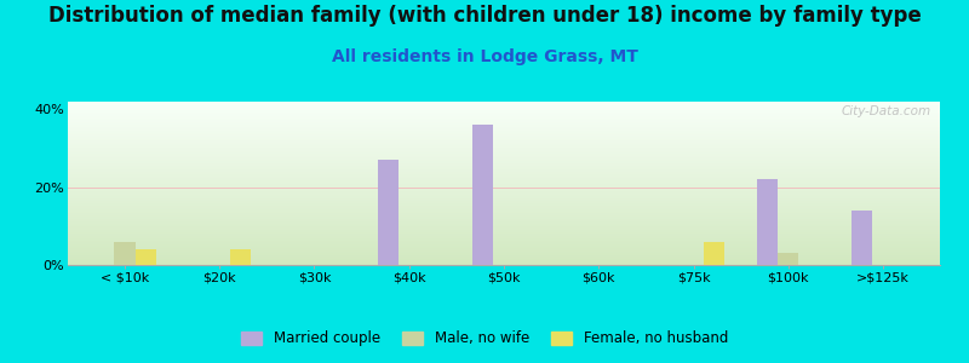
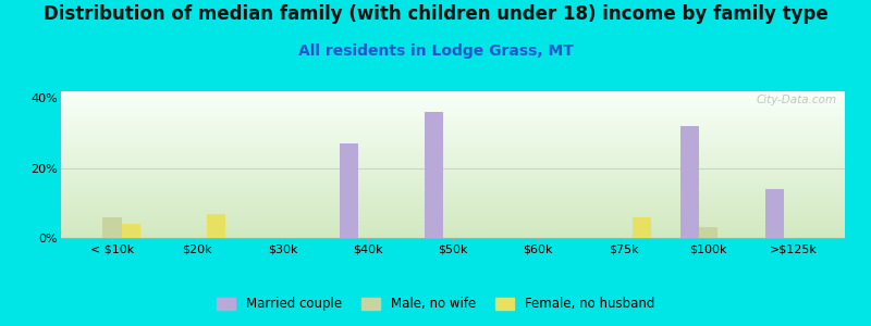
Female, no husband/$20k: 4% -> 7%
Married couple/$100k: 22% -> 32%
